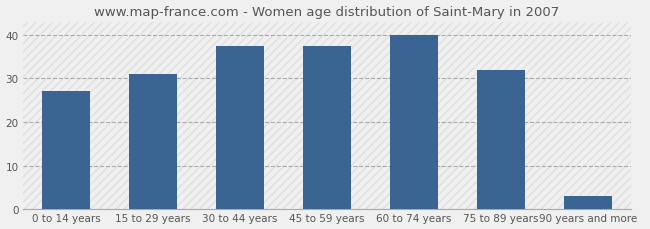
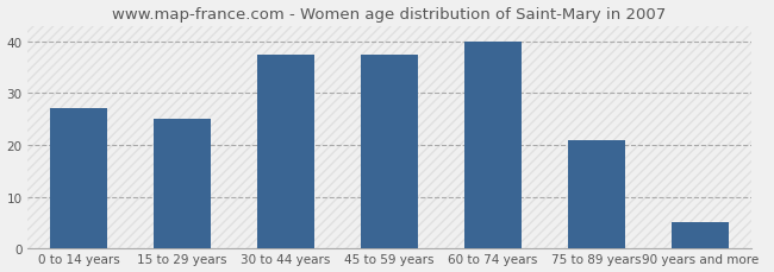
15 to 29 years: 31.0 -> 25.0
75 to 89 years: 32.0 -> 21.0
90 years and more: 3.0 -> 5.0
